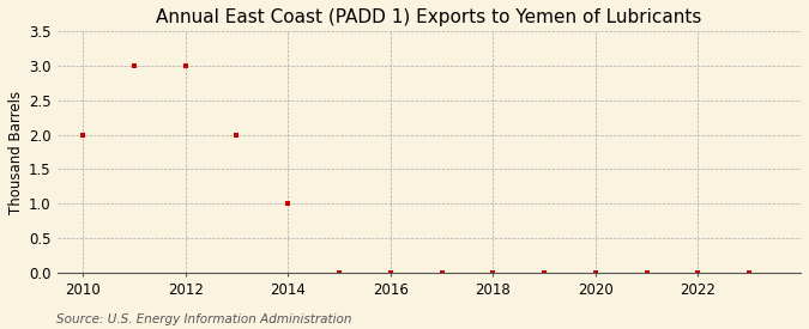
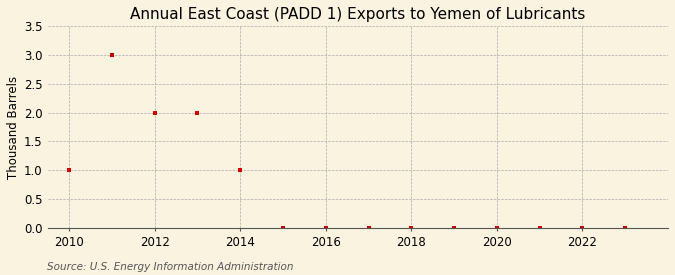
2010: 2 -> 1
2012: 3 -> 2
